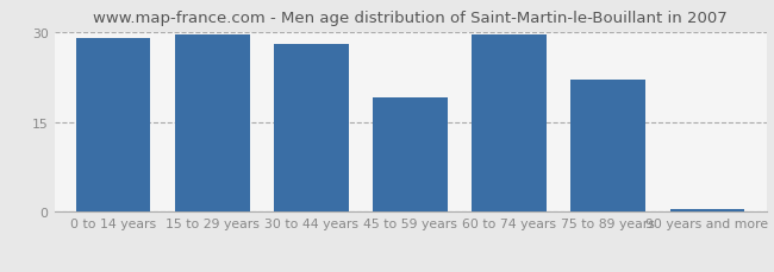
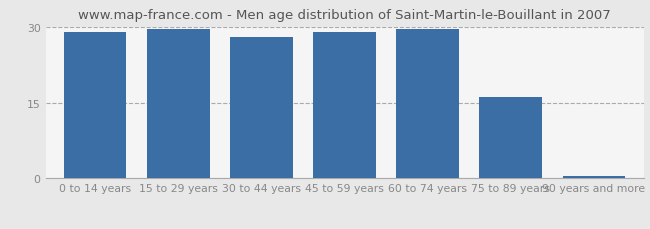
45 to 59 years: 19.0 -> 29.0
75 to 89 years: 22.0 -> 16.0
